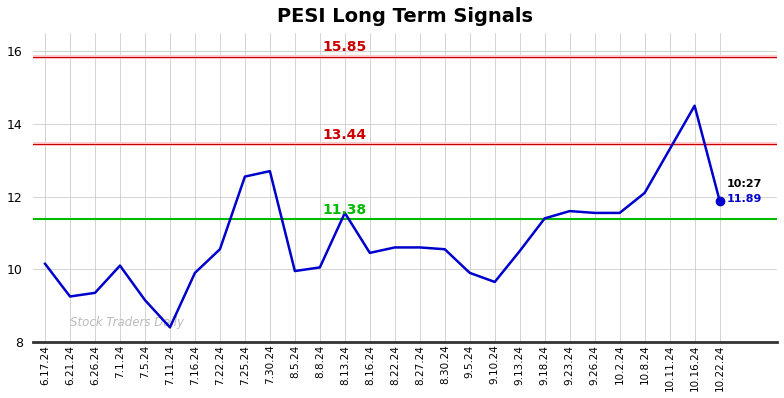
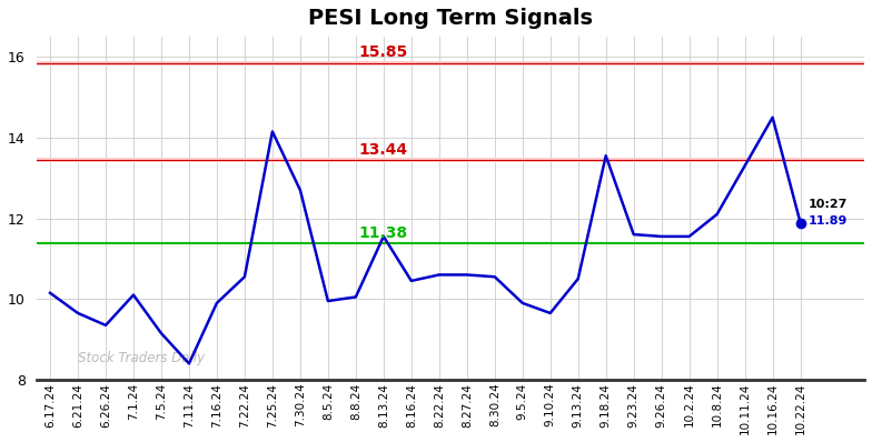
6.21.24: 9.25 -> 9.65
7.25.24: 12.55 -> 14.15
9.18.24: 11.40 -> 13.55
